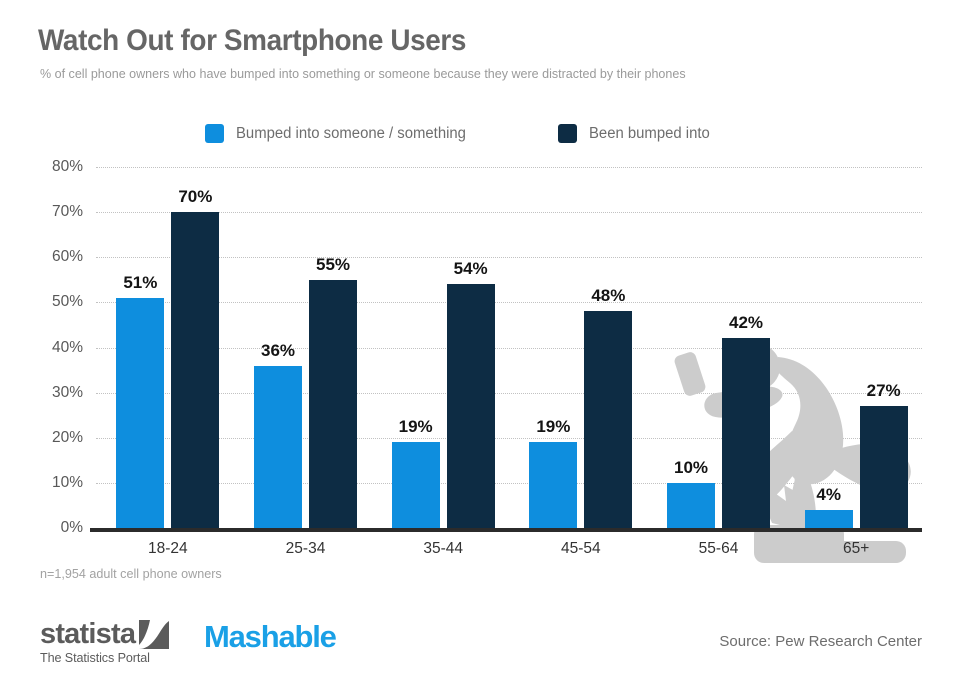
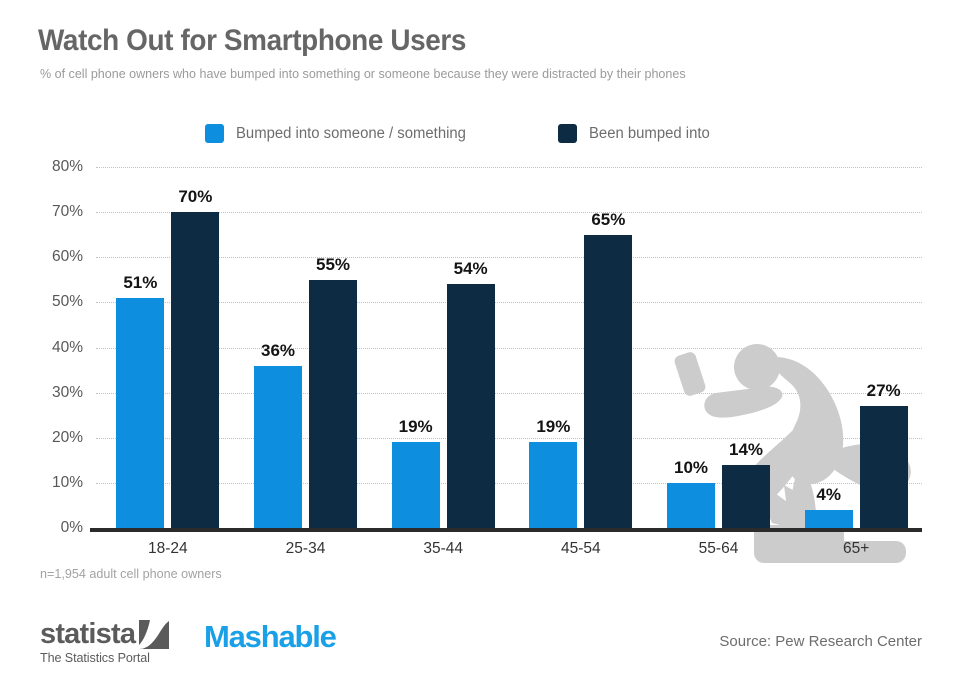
Been bumped into/45-54: 48% -> 65%
Been bumped into/55-64: 42% -> 14%
